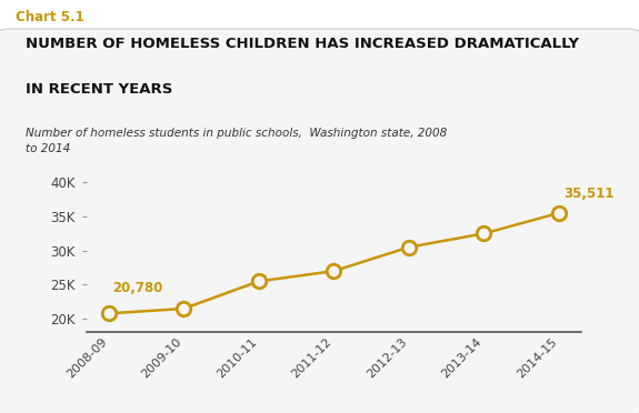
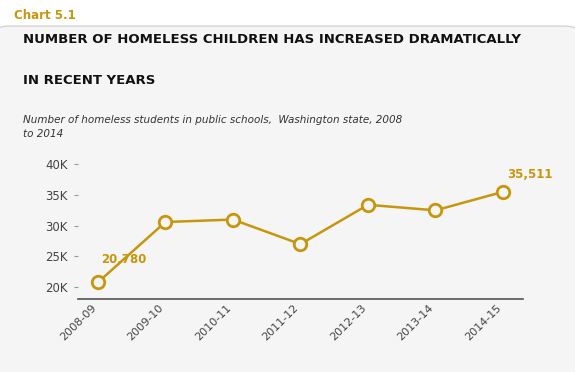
2009-10: 21.5K -> 30.6K
2010-11: 25.5K -> 31.0K
2012-13: 30.5K -> 33.4K
